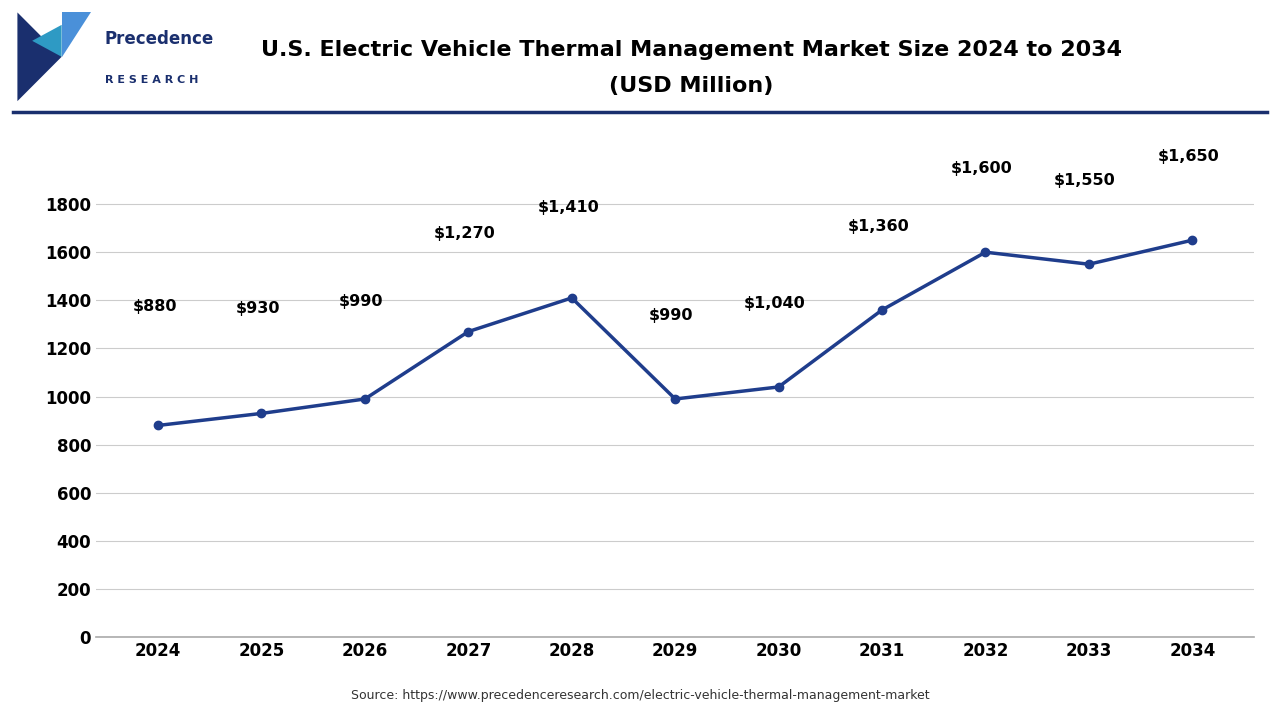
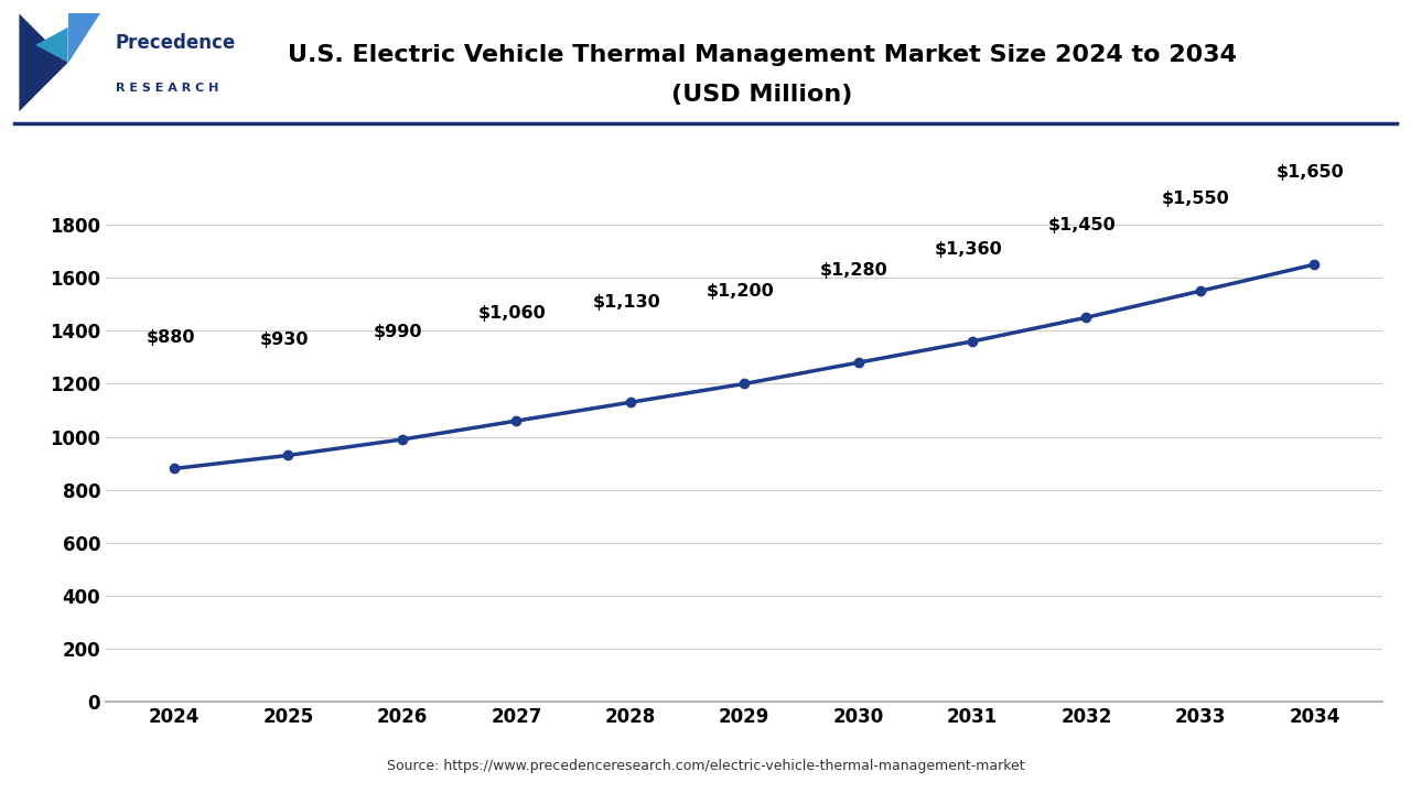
2027: $1,270 -> $1,060
2028: $1,410 -> $1,130
2029: $990 -> $1,200
2030: $1,040 -> $1,280
2032: $1,600 -> $1,450
